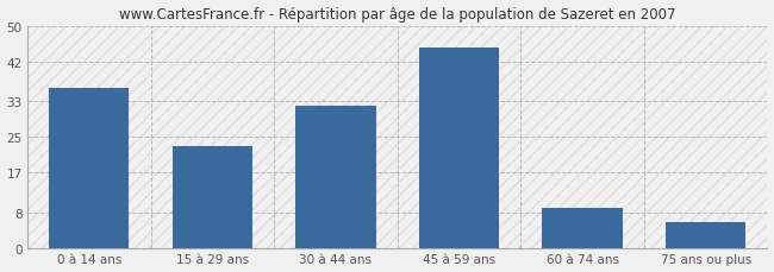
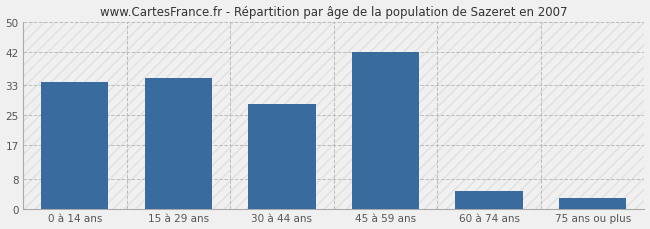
0 à 14 ans: 36 -> 34
15 à 29 ans: 23 -> 35
30 à 44 ans: 32 -> 28
45 à 59 ans: 45 -> 42
60 à 74 ans: 9 -> 5
75 ans ou plus: 6 -> 3
